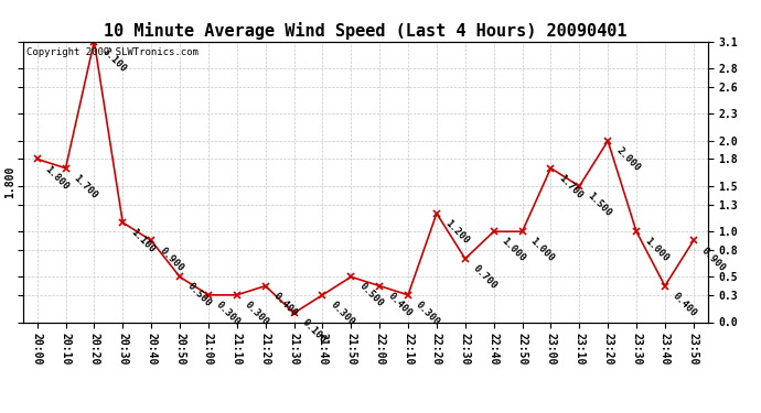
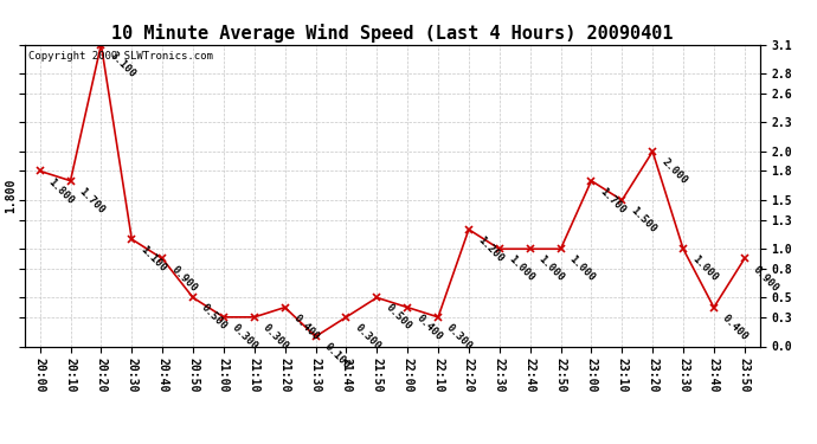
22:30: 0.700 -> 1.000
